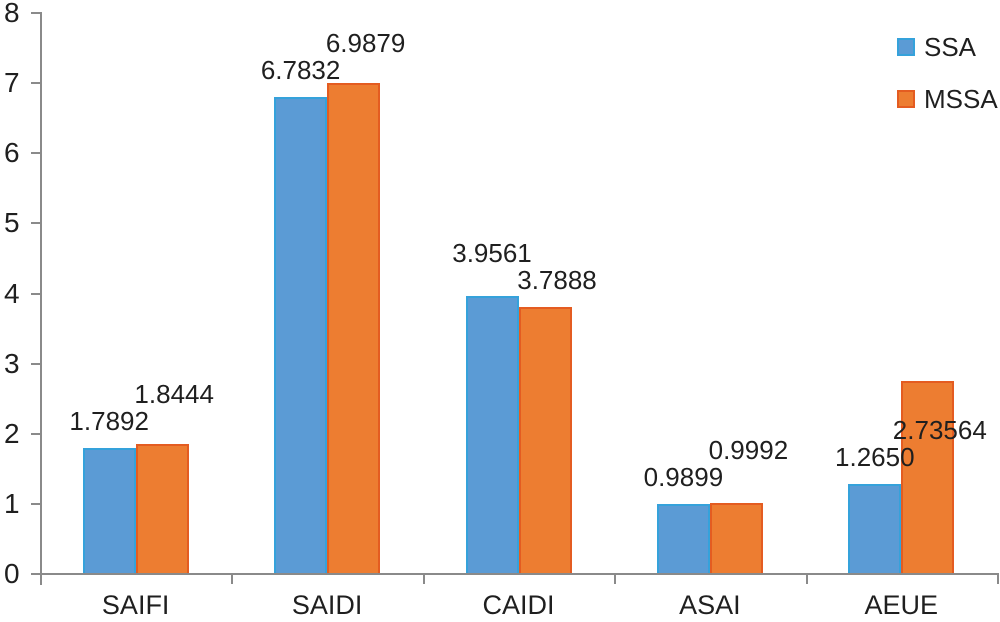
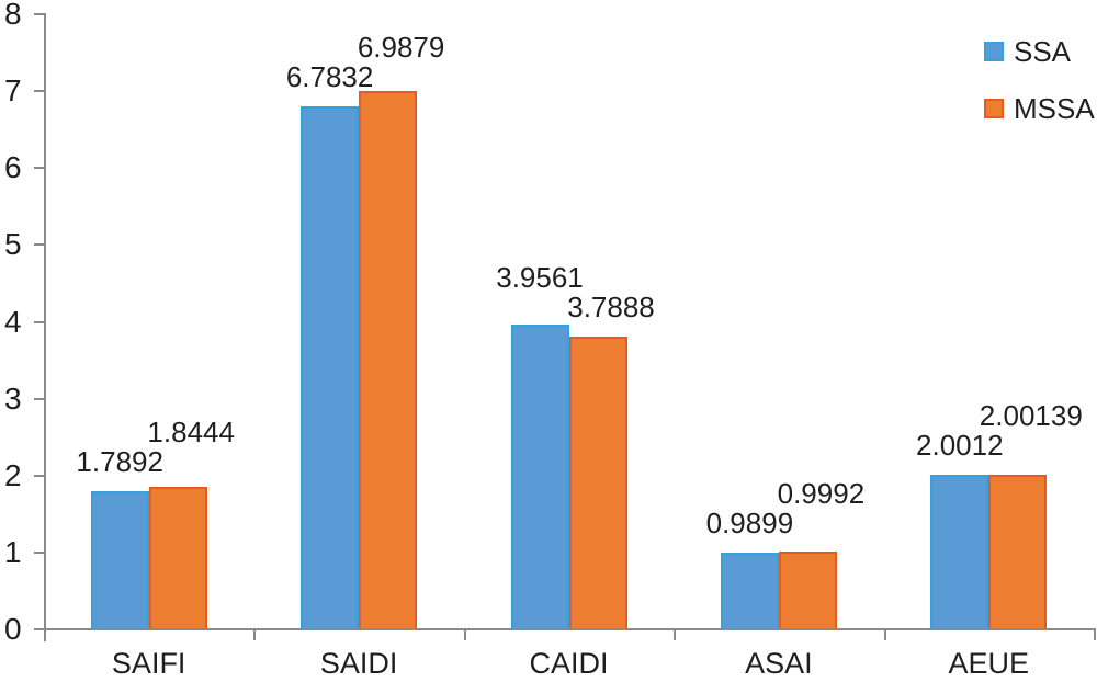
SSA/AEUE: 1.2650 -> 2.0012
MSSA/AEUE: 2.73564 -> 2.00139
